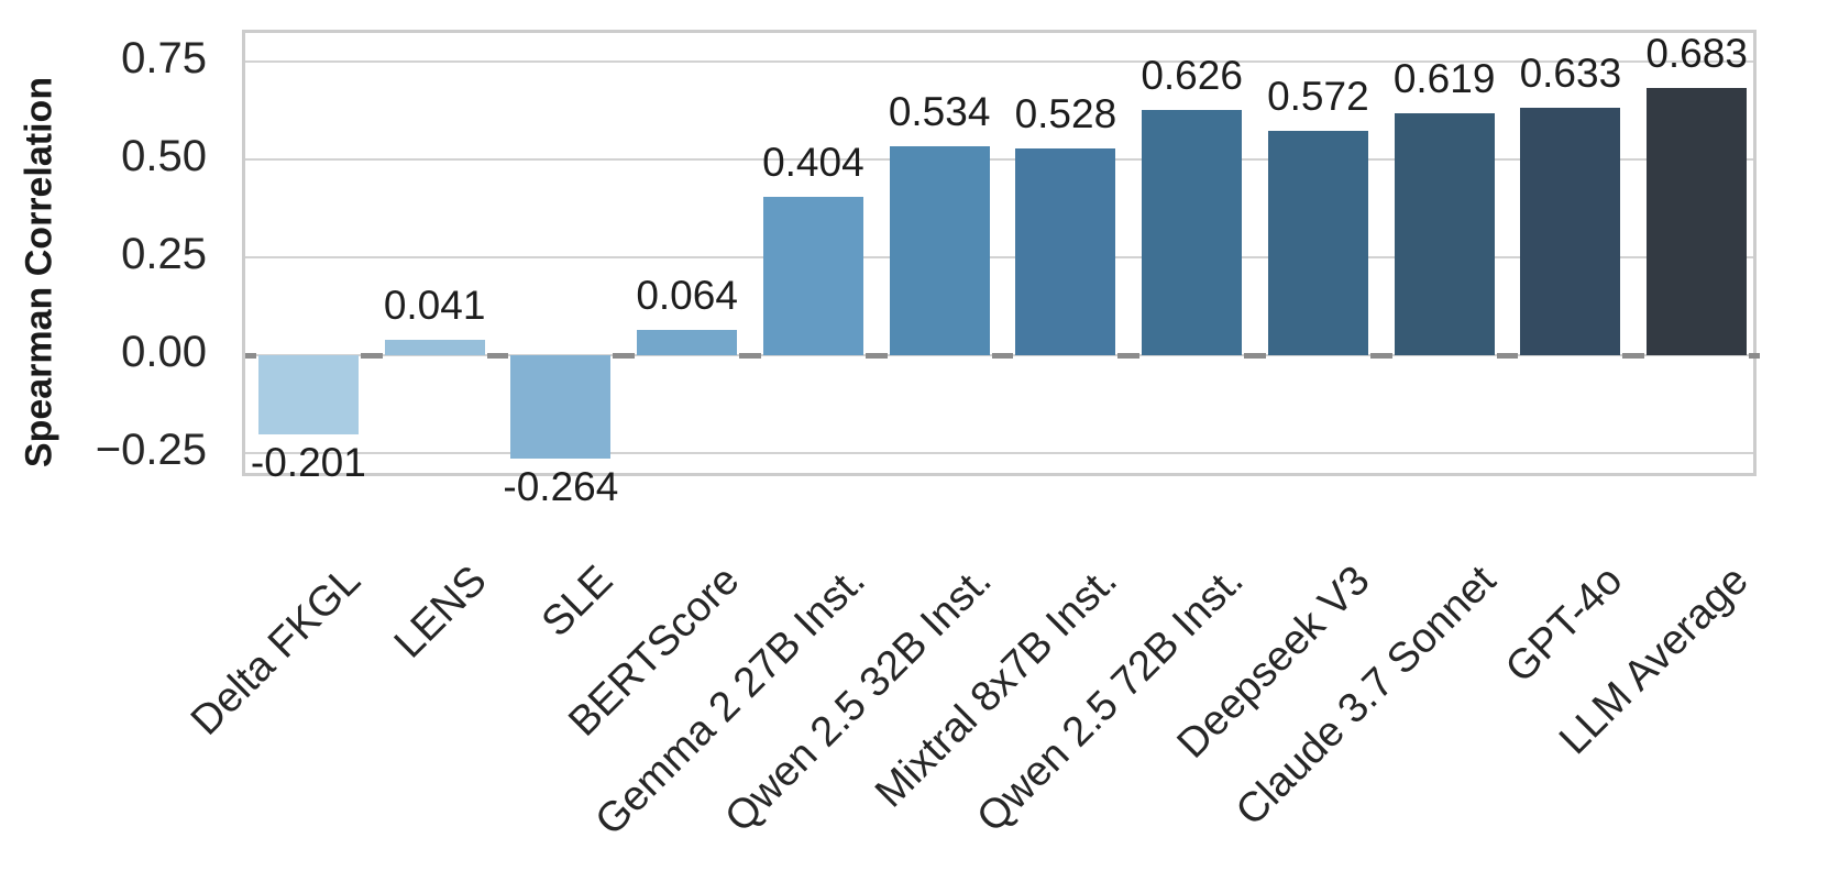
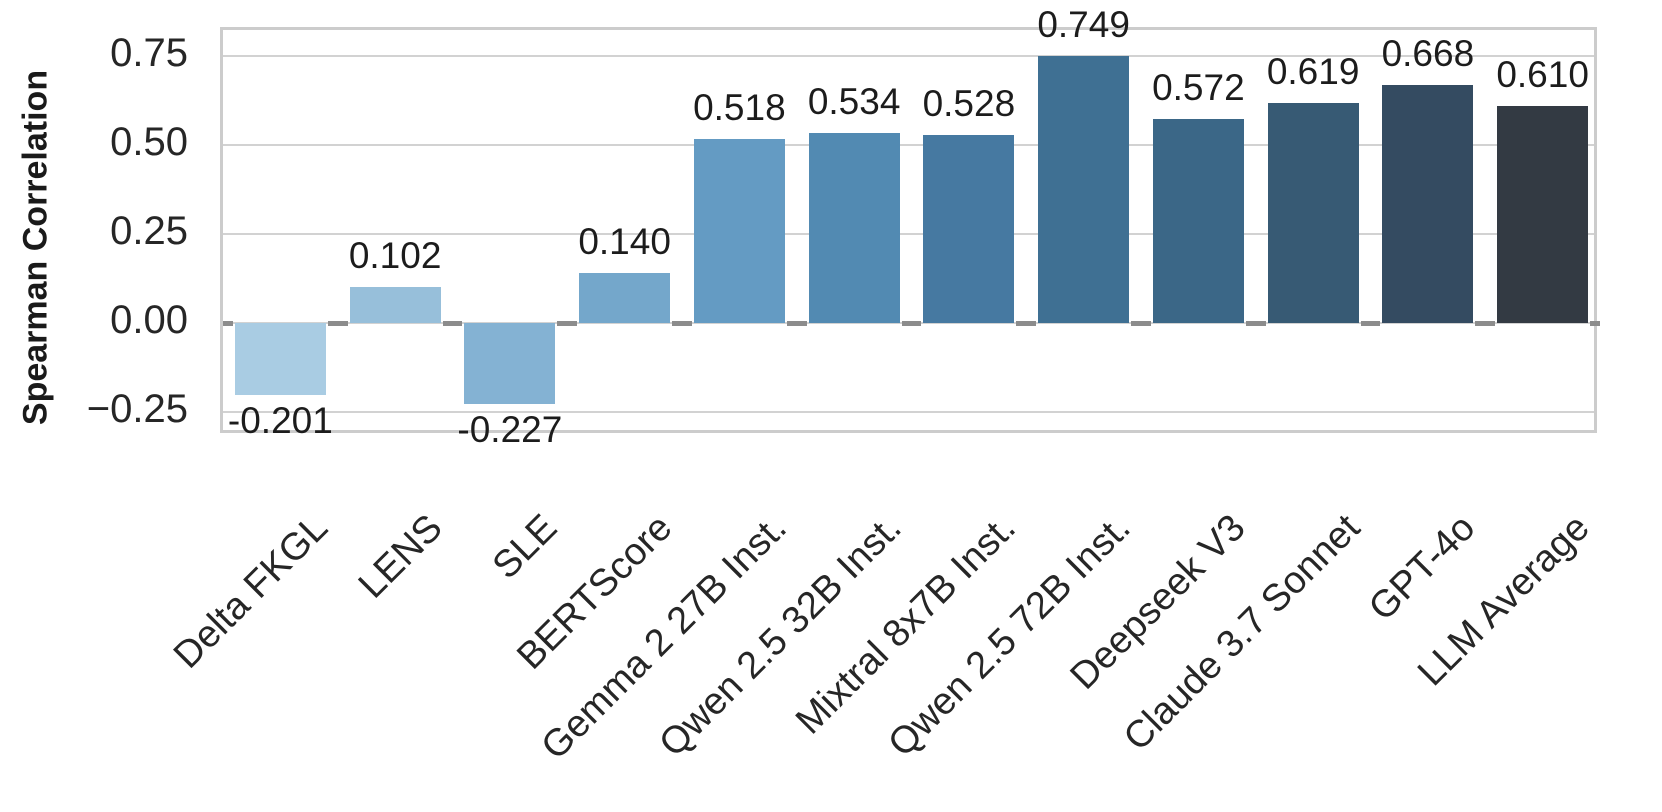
LENS: 0.041 -> 0.102
SLE: -0.264 -> -0.227
BERTScore: 0.064 -> 0.140
Gemma 2 27B Inst.: 0.404 -> 0.518
Qwen 2.5 72B Inst.: 0.626 -> 0.749
GPT-4o: 0.633 -> 0.668
LLM Average: 0.683 -> 0.610
